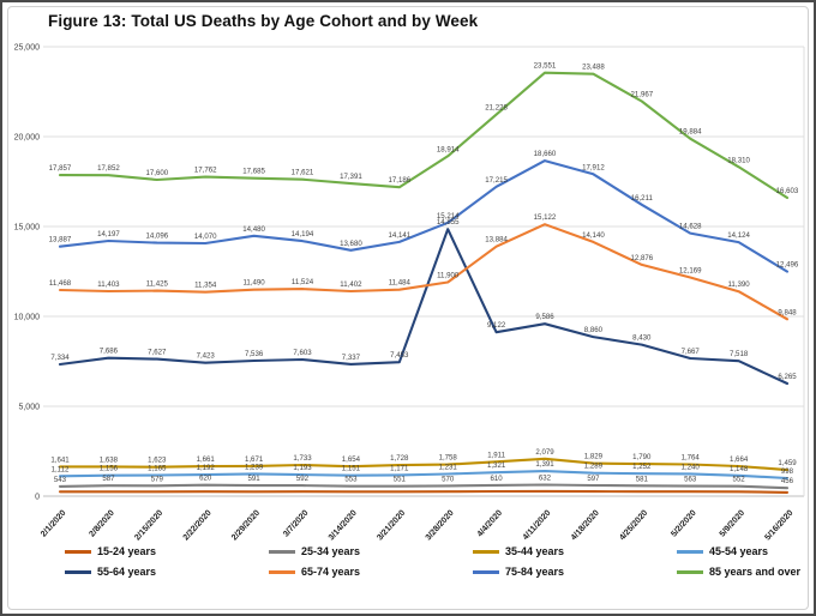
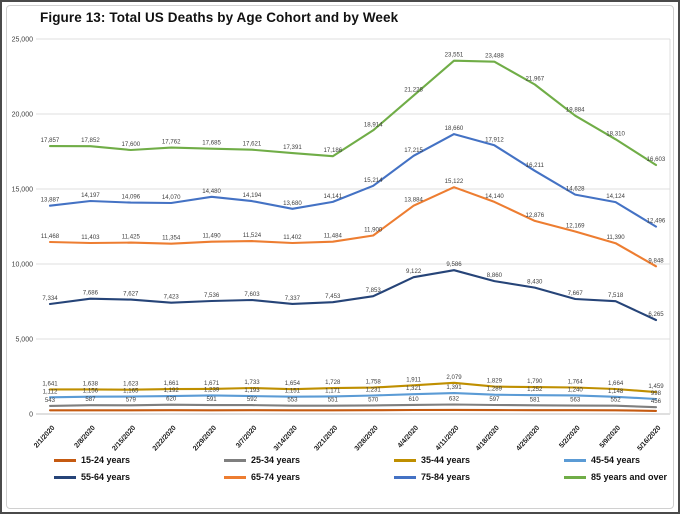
55-64 years/3/28/2020: 14,855 -> 7,853
